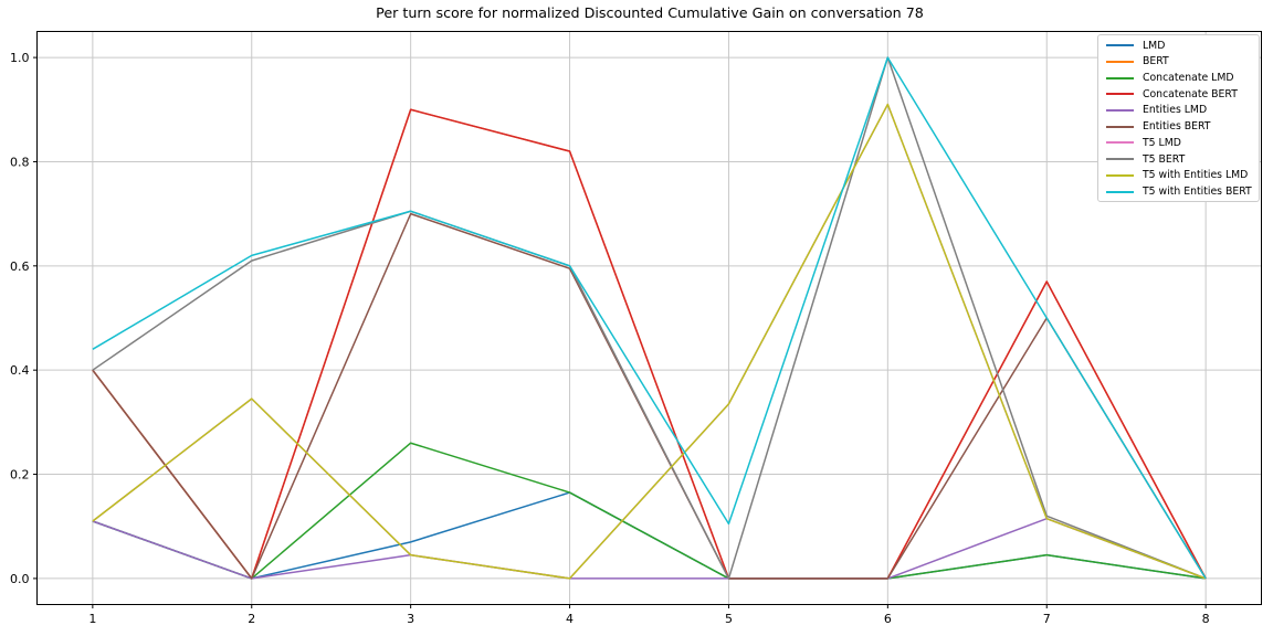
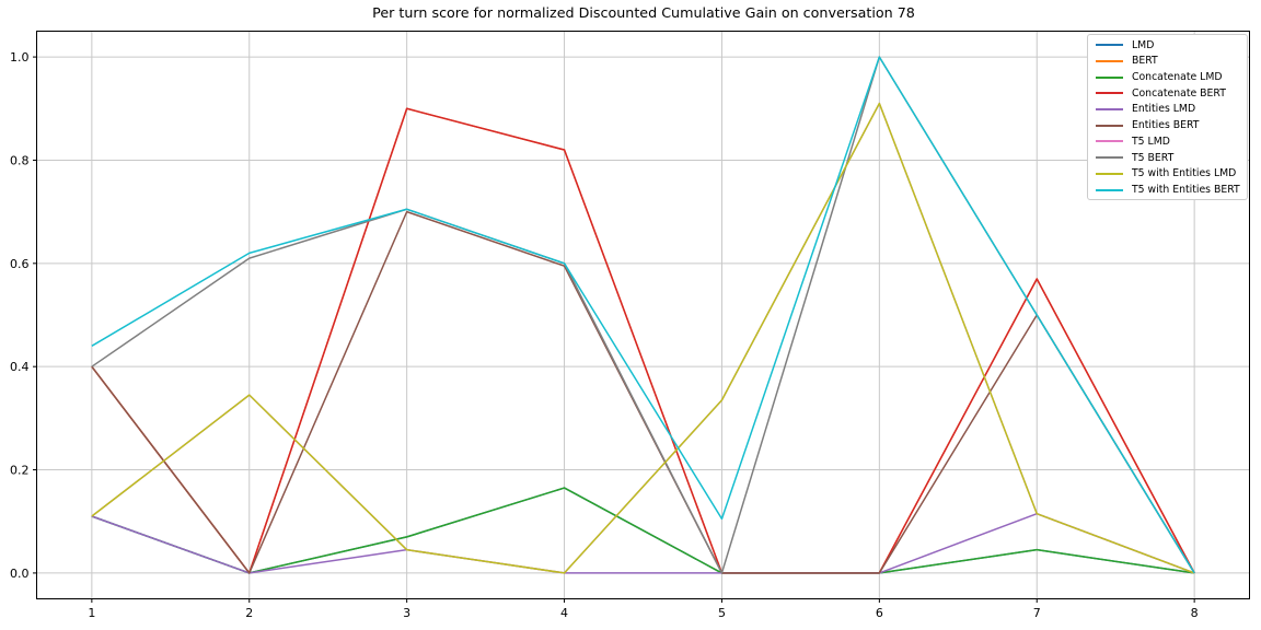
Concatenate LMD/3: 0.26 -> 0.07
T5 BERT/7: 0.12 -> 0.50
